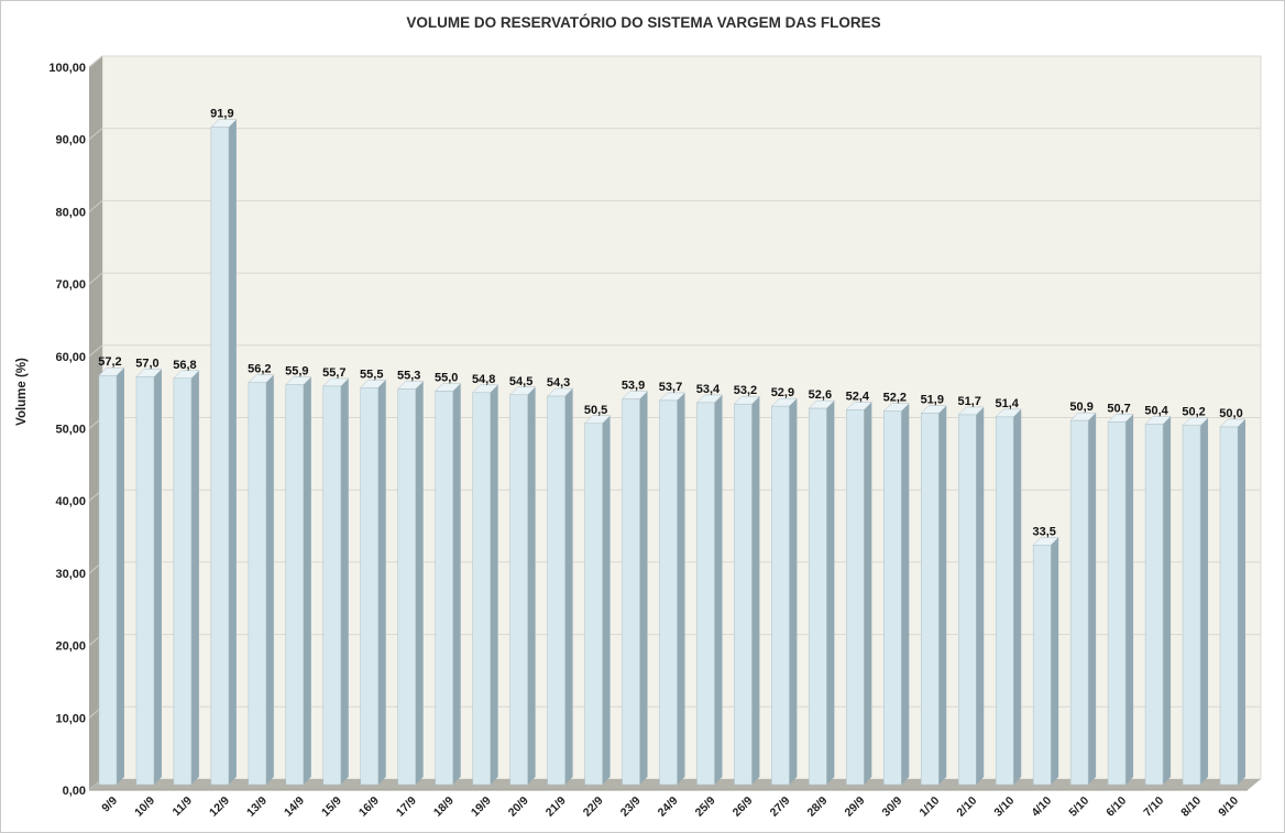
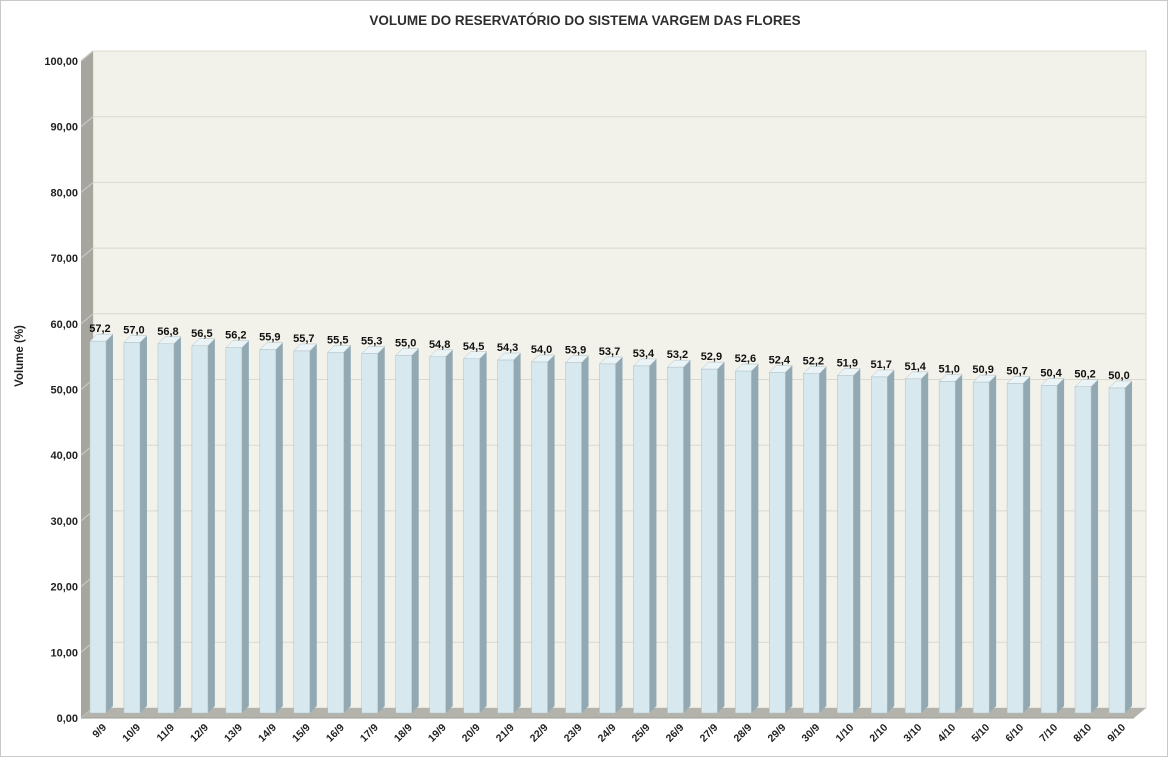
12/9: 91,9 -> 56,5
22/9: 50,5 -> 54,0
4/10: 33,5 -> 51,0
